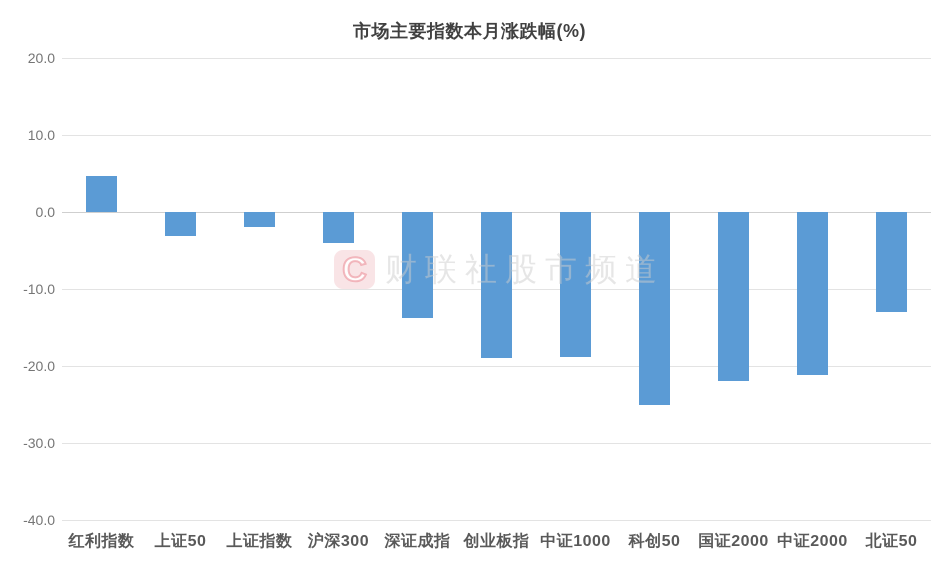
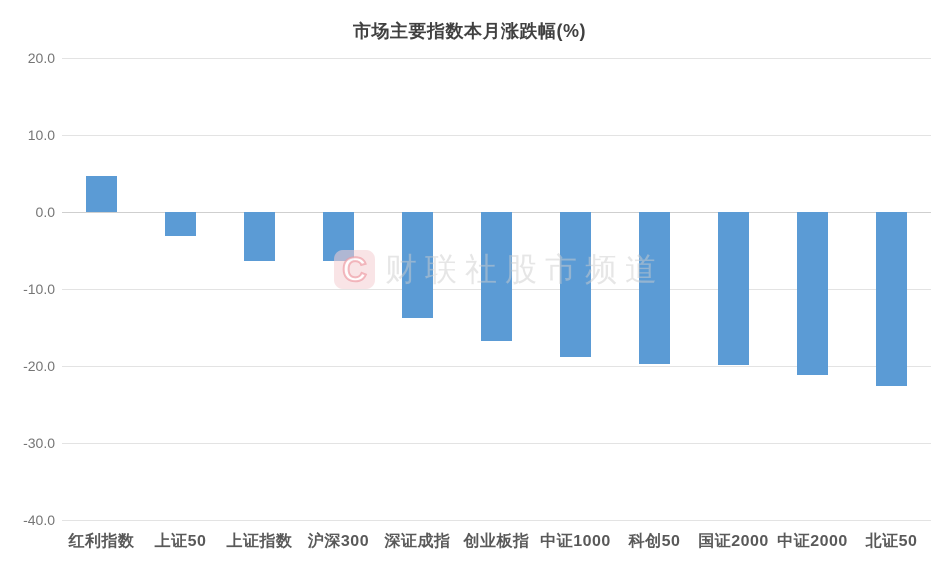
上证指数: -2 -> -6
沪深300: -4 -> -6
创业板指: -19 -> -17
科创50: -25 -> -20
国证2000: -22 -> -20
北证50: -13 -> -23
